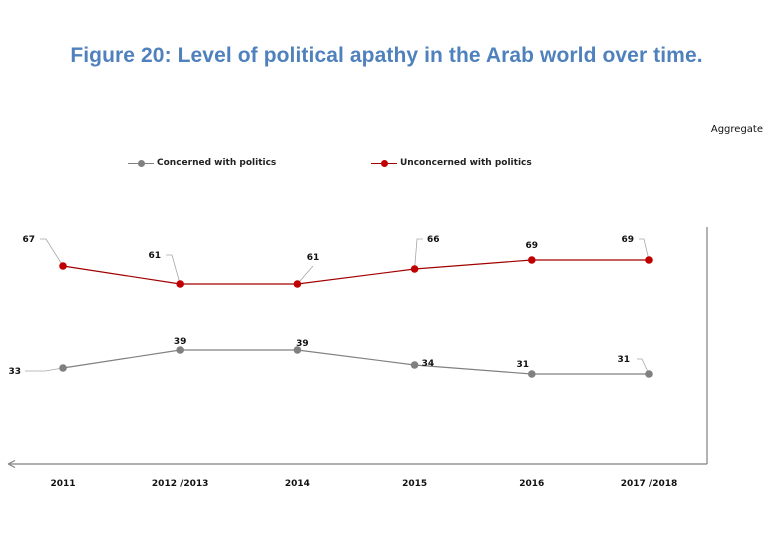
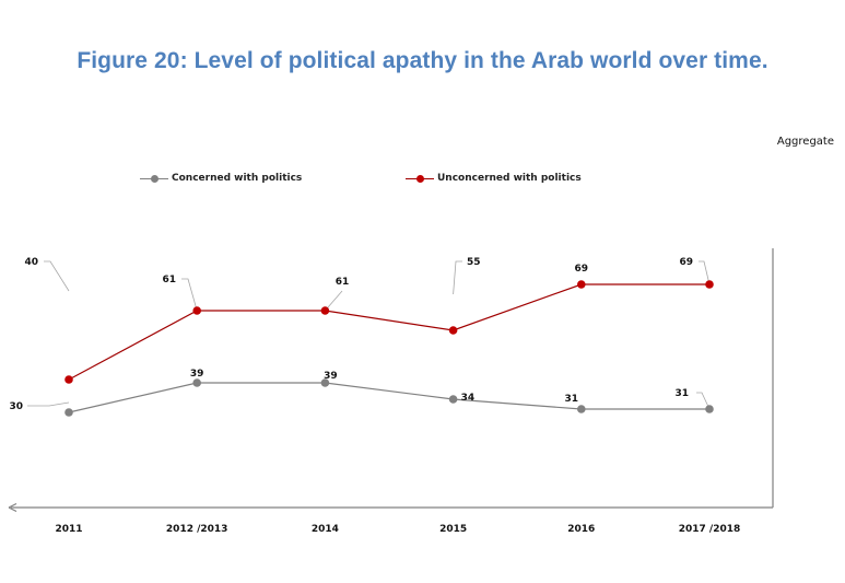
Concerned with politics/2011: 33 -> 30
Unconcerned with politics/2011: 67 -> 40
Unconcerned with politics/2015: 66 -> 55
